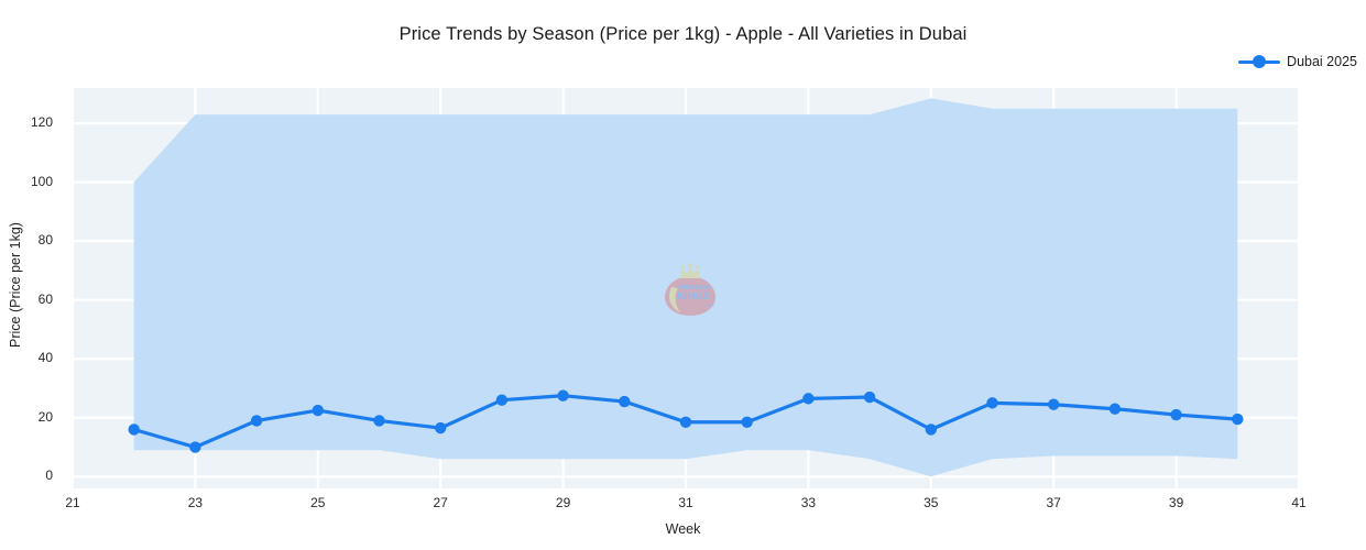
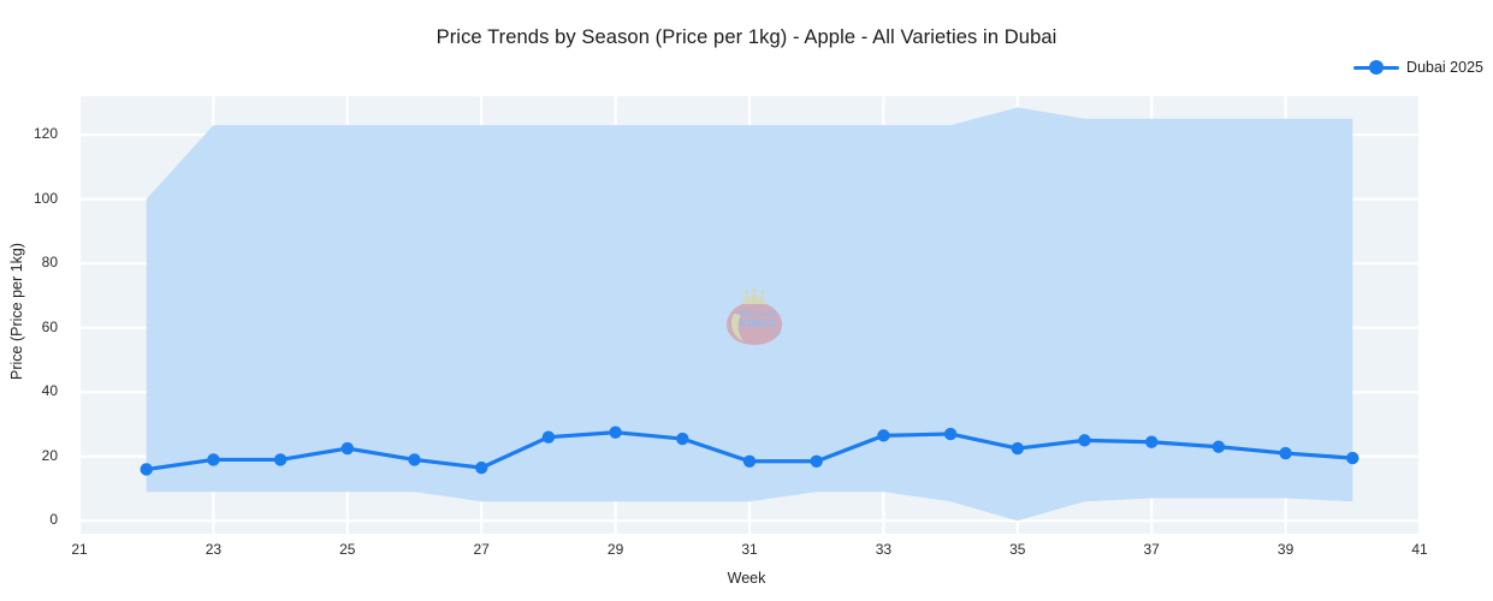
23: 10 -> 19
35: 16 -> 22
